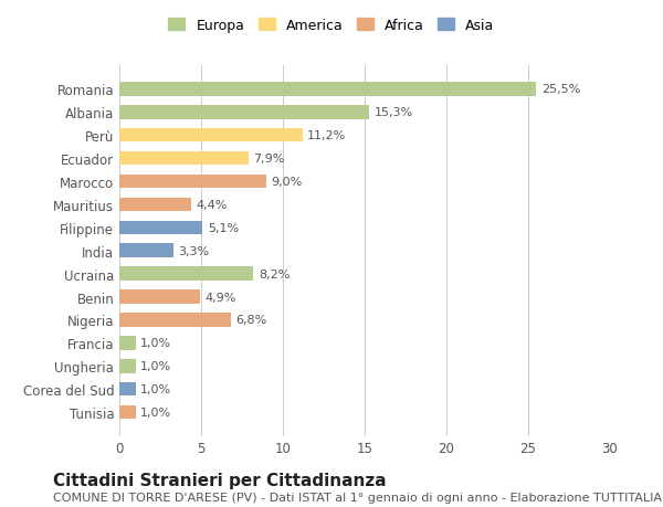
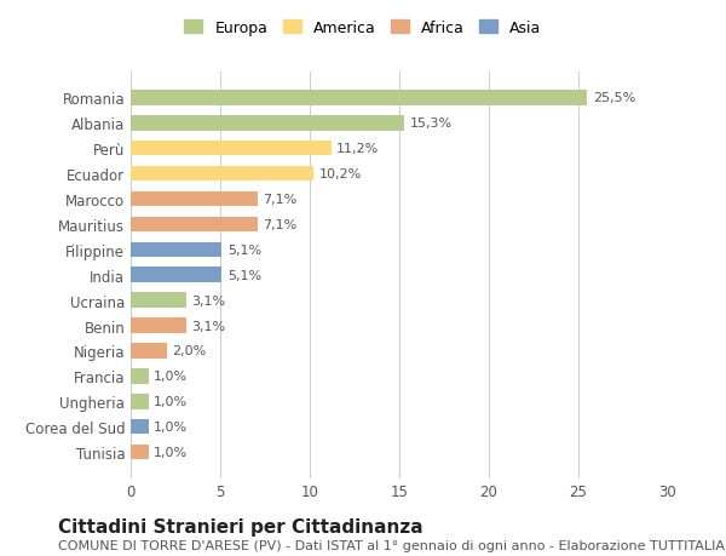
Ecuador: 7,9% -> 10,2%
Marocco: 9,0% -> 7,1%
Mauritius: 4,4% -> 7,1%
India: 3,3% -> 5,1%
Ucraina: 8,2% -> 3,1%
Benin: 4,9% -> 3,1%
Nigeria: 6,8% -> 2,0%
